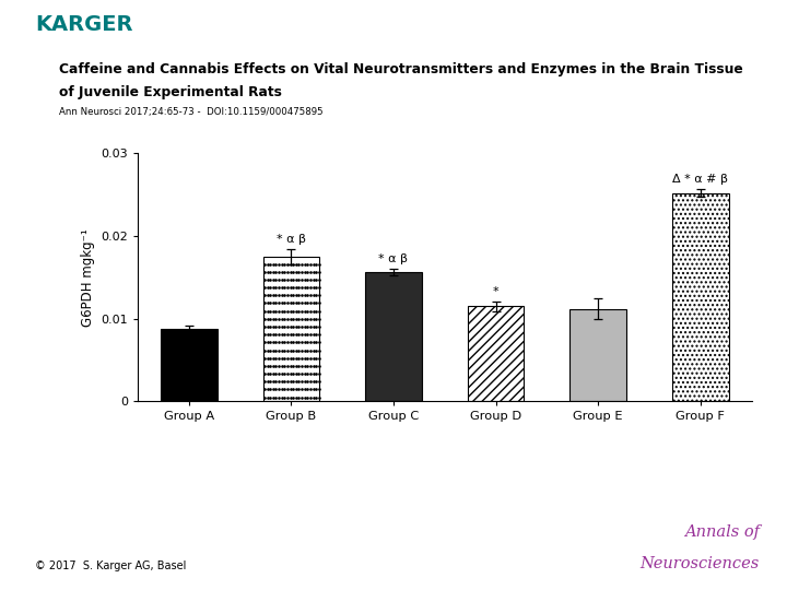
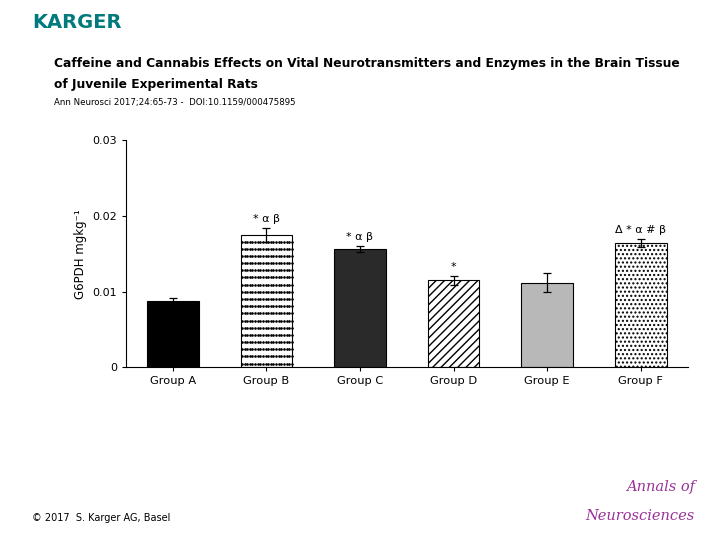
Group F: 0.0252 -> 0.0164
